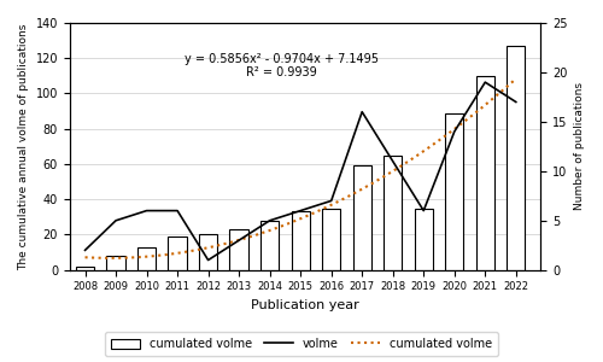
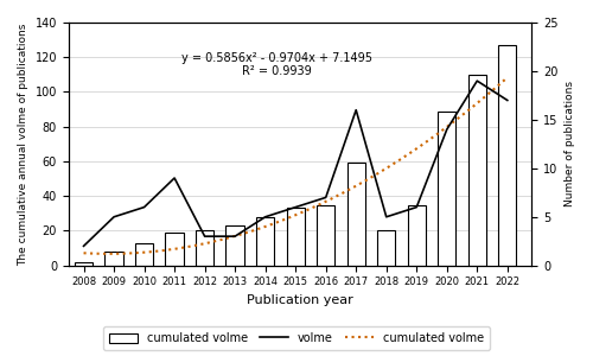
volme/2011: 6 -> 9
volme/2012: 1 -> 3
cumulated volme/2018: 65 -> 20
volme/2018: 11 -> 5
